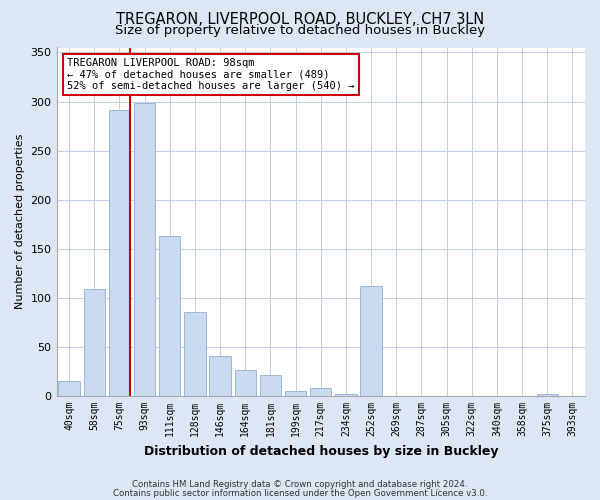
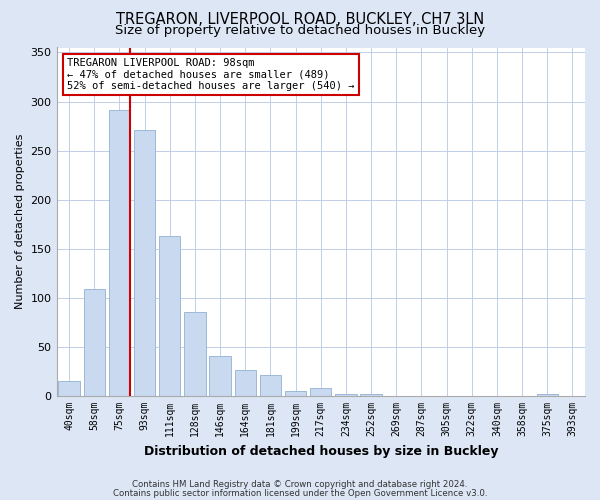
93sqm: 298 -> 271
252sqm: 112 -> 2
